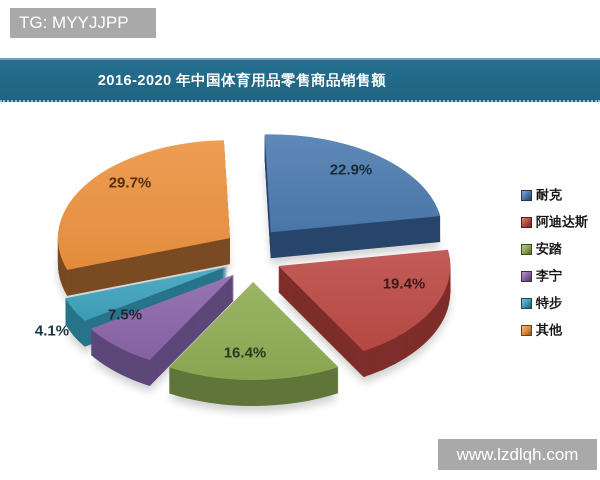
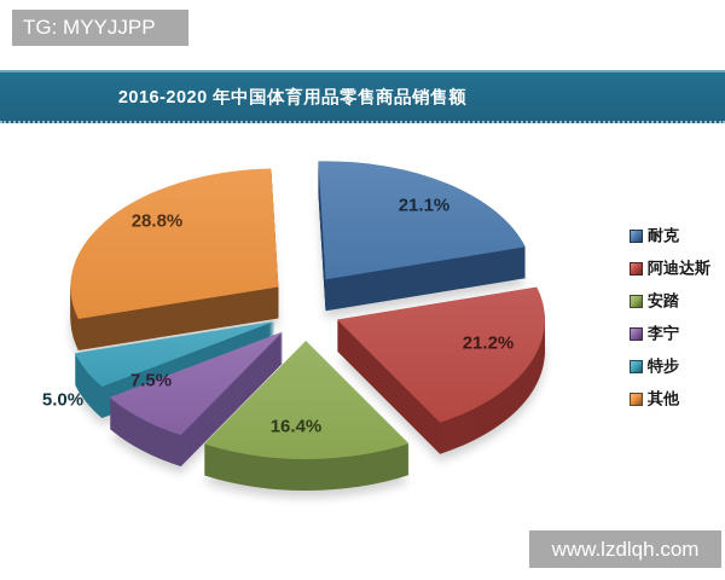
耐克: 22.9% -> 21.1%
阿迪达斯: 19.4% -> 21.2%
特步: 4.1% -> 5.0%
其他: 29.7% -> 28.8%
